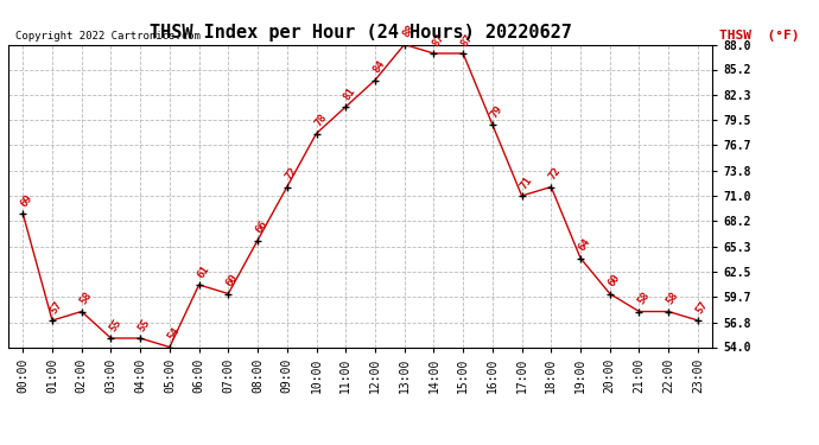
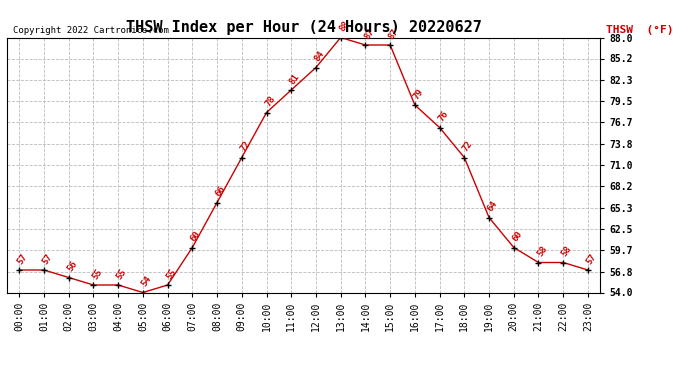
00:00: 69 -> 57
02:00: 58 -> 56
06:00: 61 -> 55
17:00: 71 -> 76
